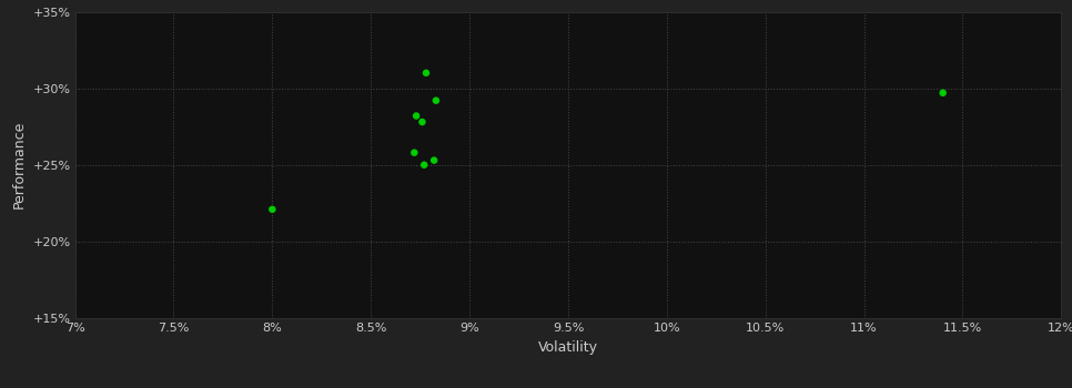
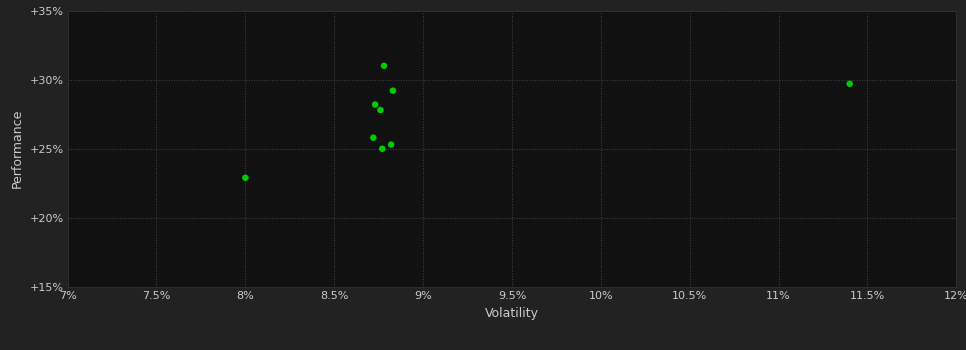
8%: 22.1% -> 22.9%
